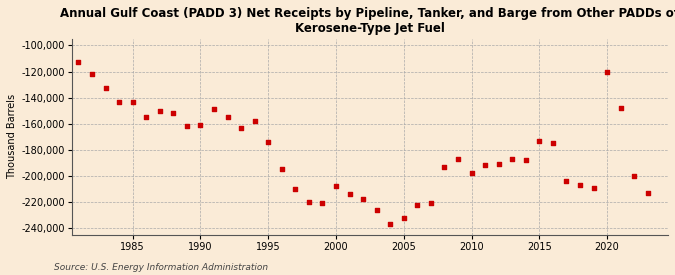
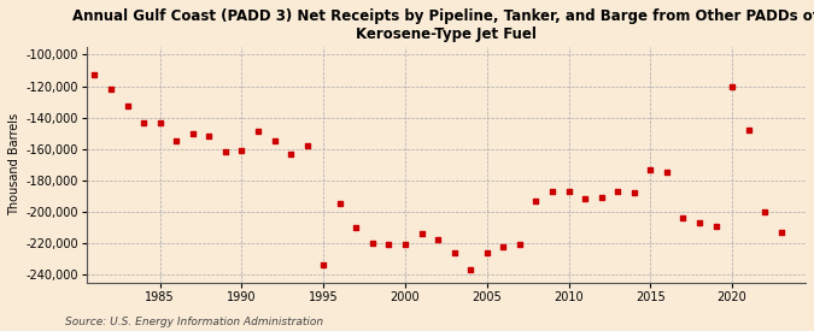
1995: -174,000 -> -234,000
2000: -208,000 -> -221,000
2005: -232,000 -> -226,000
2010: -198,000 -> -187,000
